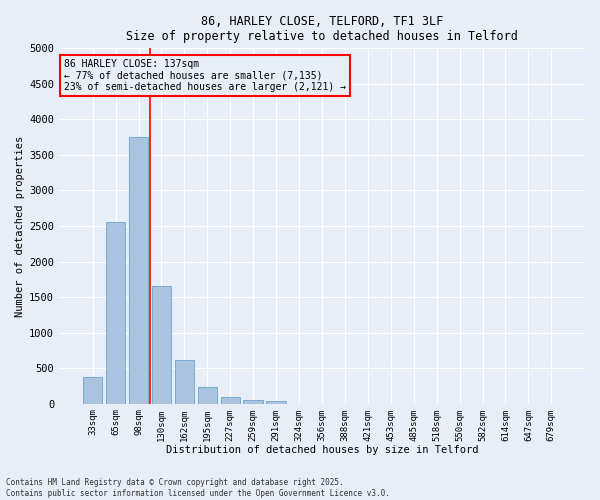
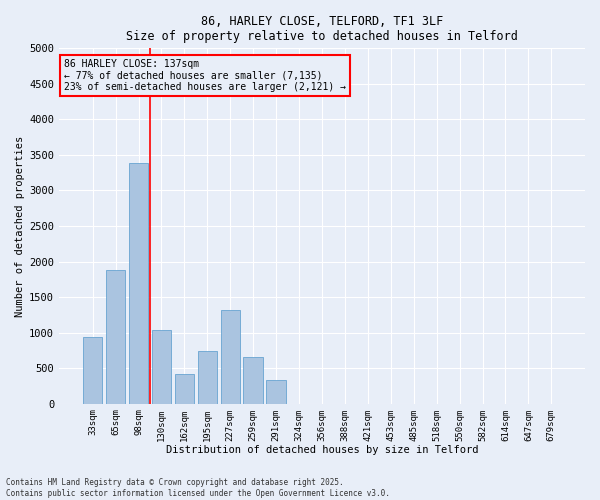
33sqm: 380 -> 940
65sqm: 2550 -> 1880
98sqm: 3750 -> 3380
130sqm: 1650 -> 1040
162sqm: 620 -> 420
195sqm: 230 -> 740
227sqm: 100 -> 1320
259sqm: 50 -> 660
291sqm: 40 -> 340
